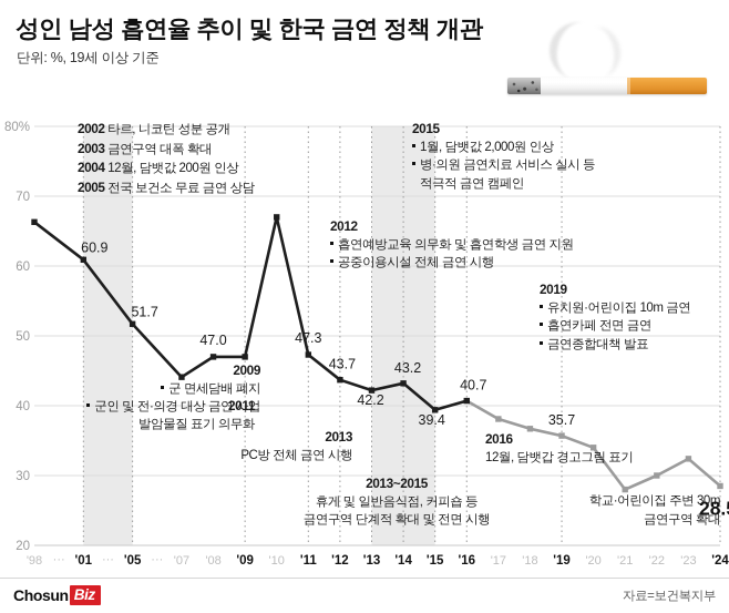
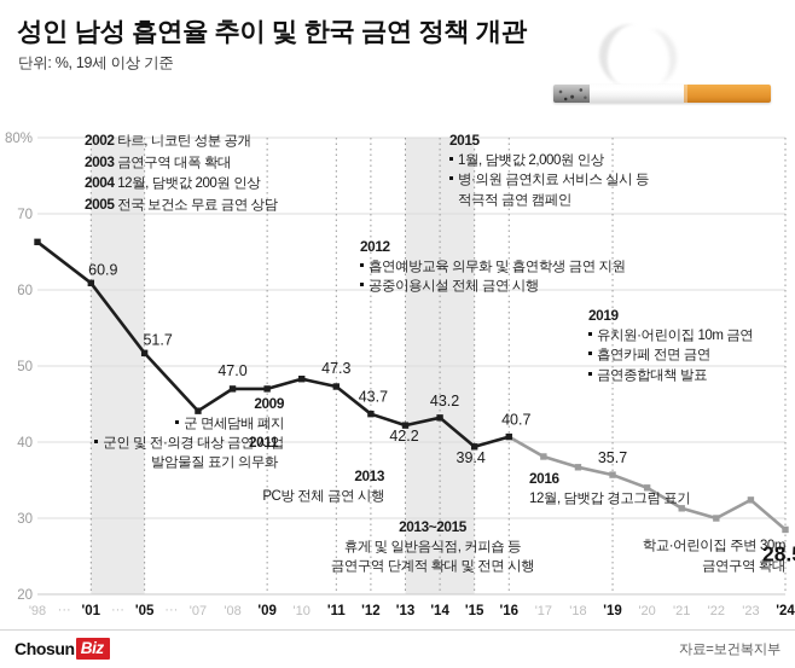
'10: 67% -> 48%
'21: 28% -> 31%
